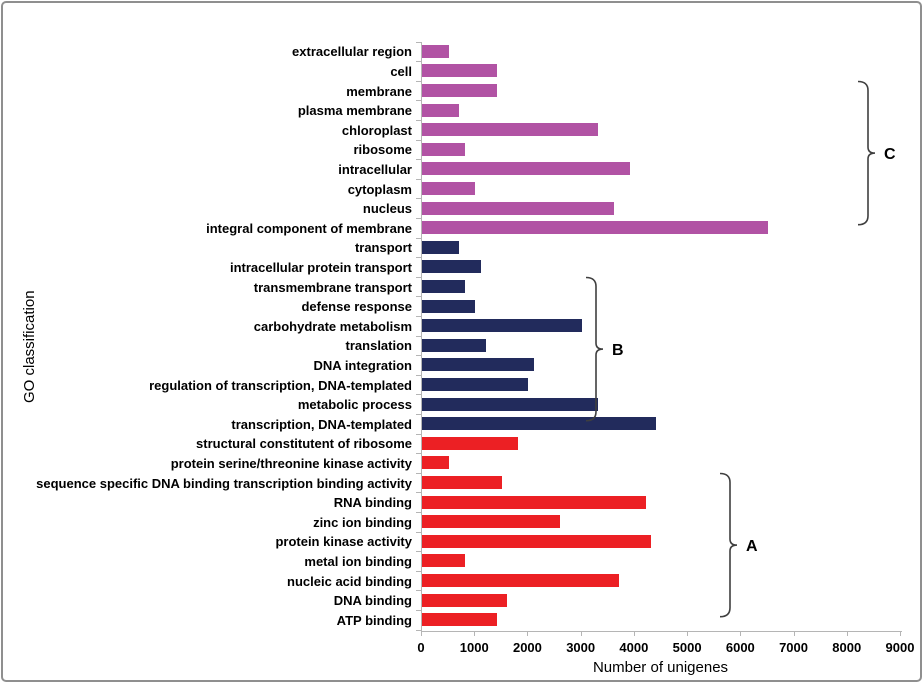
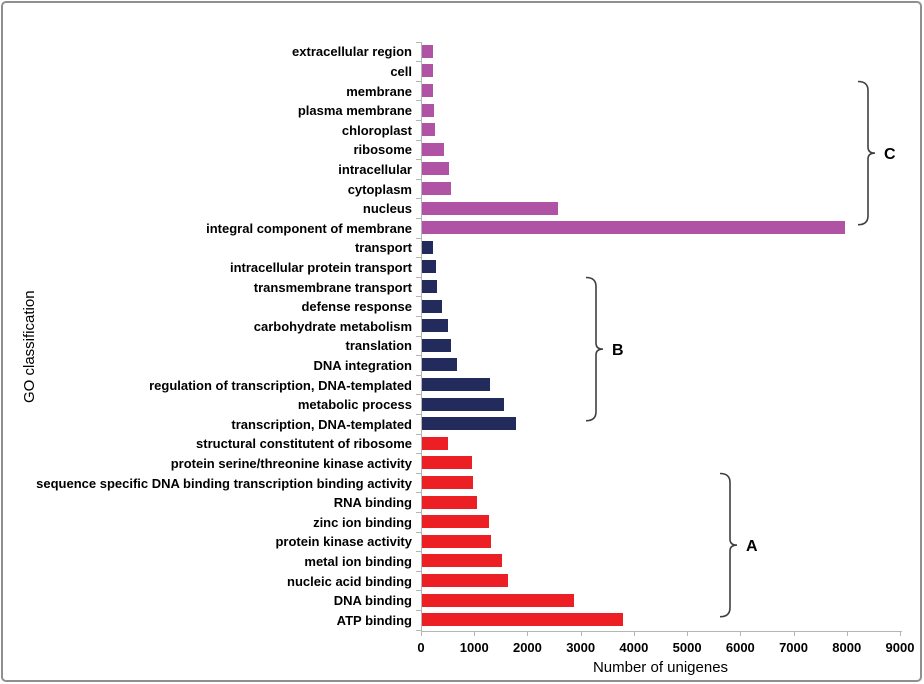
extracellular region: 500 -> 200
cell: 1400 -> 200
membrane: 1400 -> 200
plasma membrane: 700 -> 200
chloroplast: 3300 -> 200
ribosome: 800 -> 400
intracellular: 3900 -> 500
cytoplasm: 1000 -> 500
nucleus: 3600 -> 2600
integral component of membrane: 6500 -> 8000
transport: 700 -> 200
intracellular protein transport: 1100 -> 300
transmembrane transport: 800 -> 300
defense response: 1000 -> 400
carbohydrate metabolism: 3000 -> 500
translation: 1200 -> 600
DNA integration: 2100 -> 700
regulation of transcription, DNA-templated: 2000 -> 1300
metabolic process: 3300 -> 1600
transcription, DNA-templated: 4400 -> 1800
structural constitutent of ribosome: 1800 -> 500
protein serine/threonine kinase activity: 500 -> 900
sequence specific DNA binding transcription binding activity: 1500 -> 1000
RNA binding: 4200 -> 1000
zinc ion binding: 2600 -> 1200
protein kinase activity: 4300 -> 1300
metal ion binding: 800 -> 1500
nucleic acid binding: 3700 -> 1600
DNA binding: 1600 -> 2900
ATP binding: 1400 -> 3800
